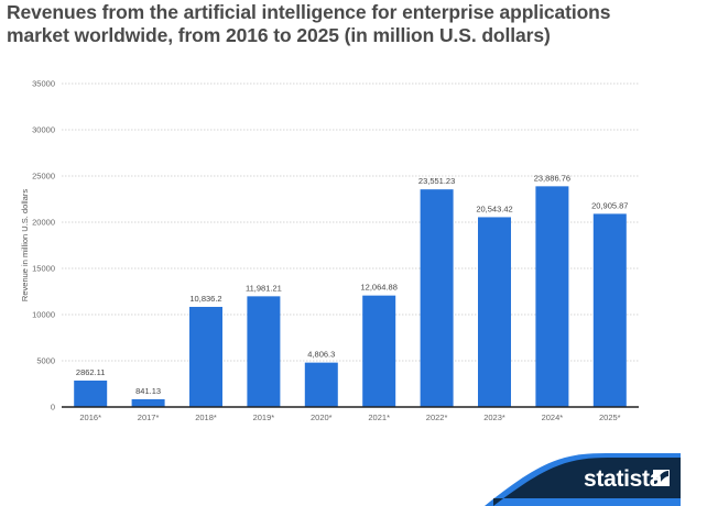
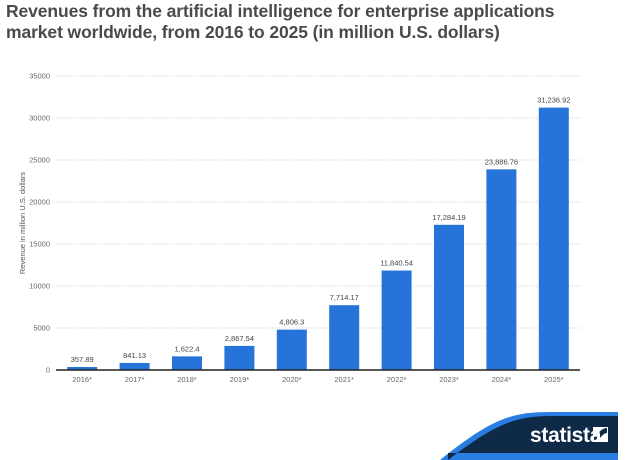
2016*: 2862.11 -> 357.89
2018*: 10,836.2 -> 1,622.4
2019*: 11,981.21 -> 2,867.54
2021*: 12,064.88 -> 7,714.17
2022*: 23,551.23 -> 11,840.54
2023*: 20,543.42 -> 17,284.19
2025*: 20,905.87 -> 31,236.92
